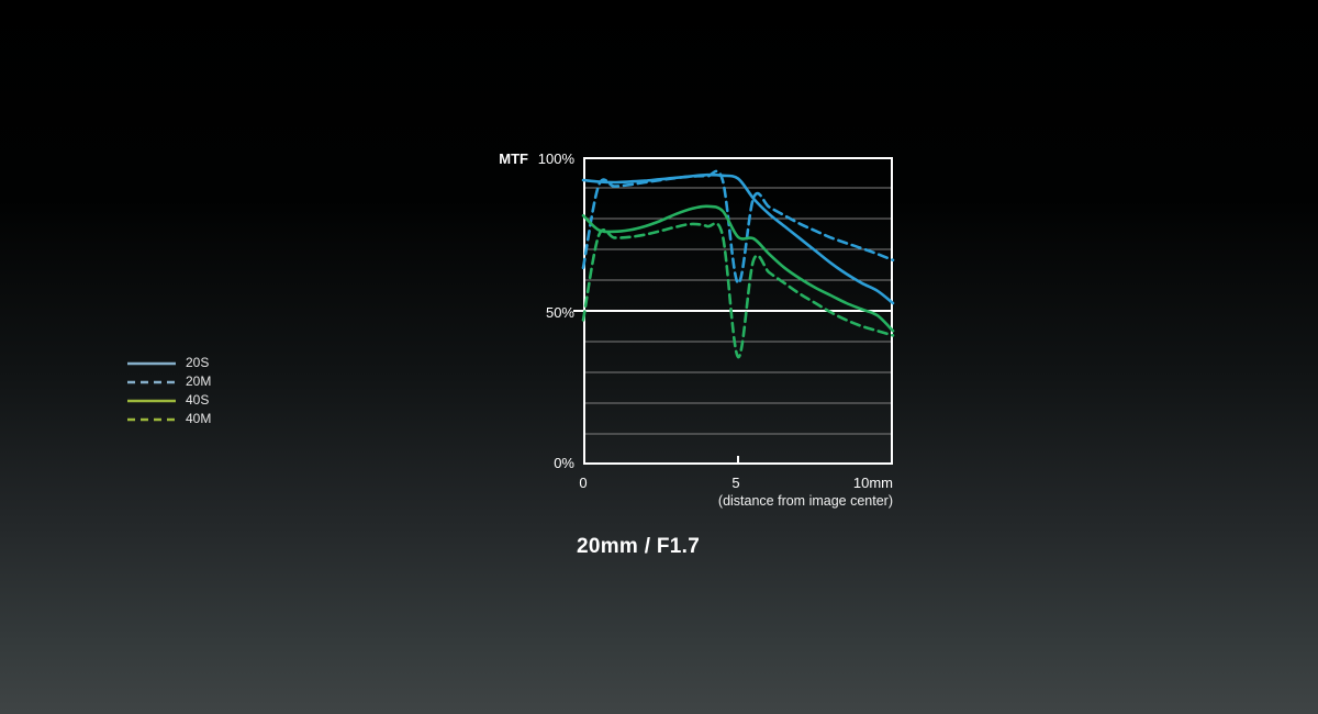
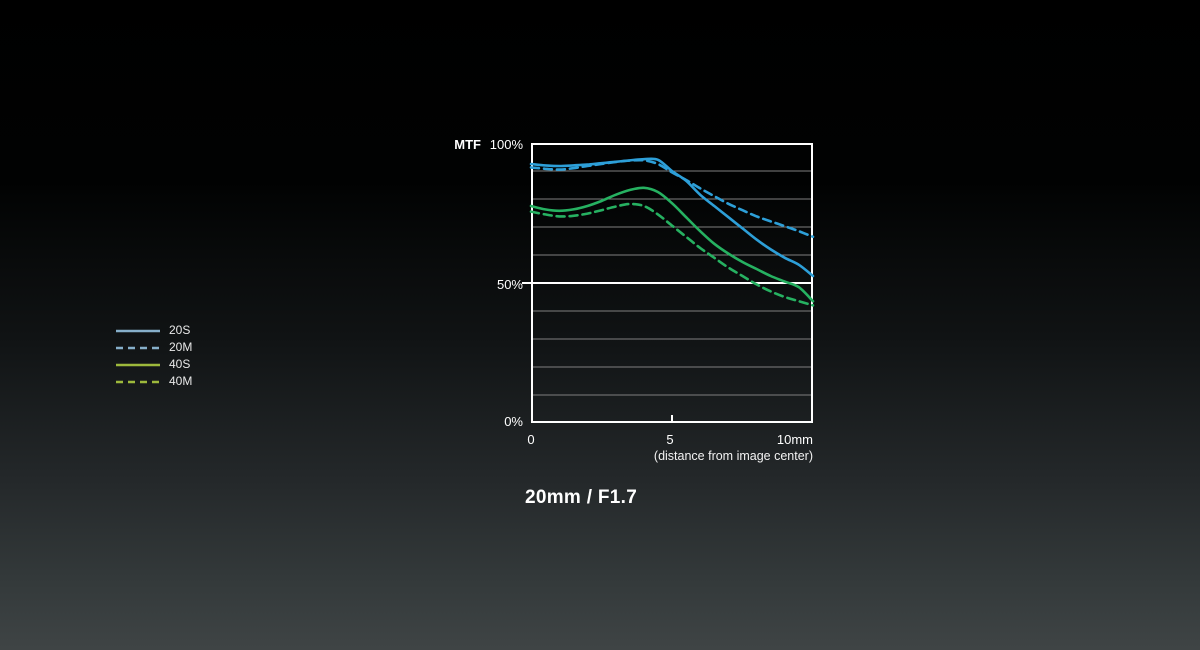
20M/0: 64% -> 91%
40S/0: 81% -> 78%
40M/0: 47% -> 76%
20S/5: 93% -> 90%
20M/5: 59% -> 90%
40S/5: 74% -> 78%
40M/5: 35% -> 70%
